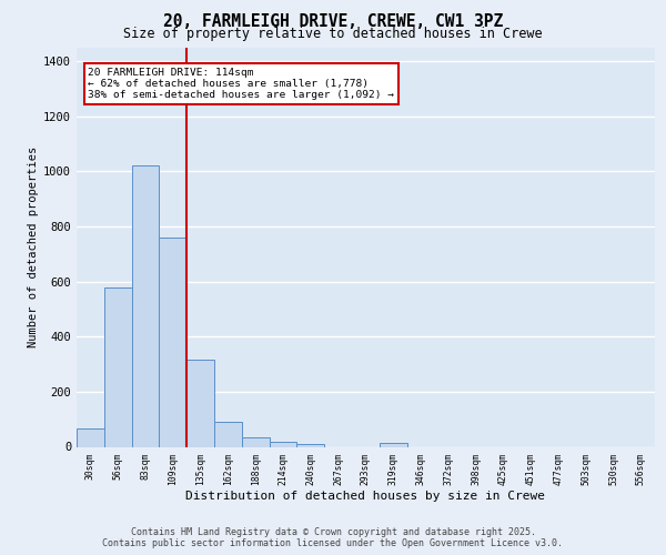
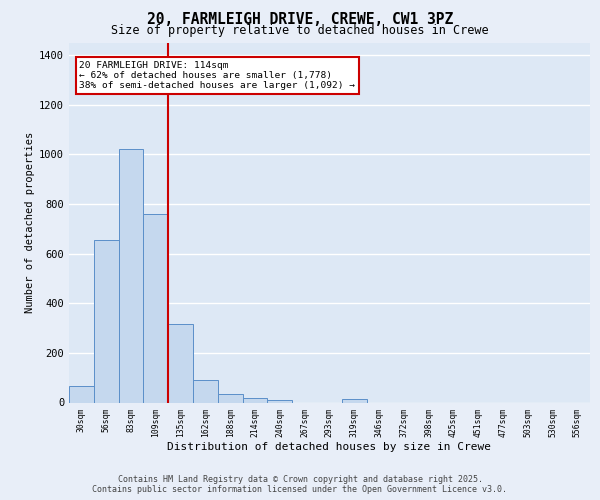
56sqm: 580 -> 655
